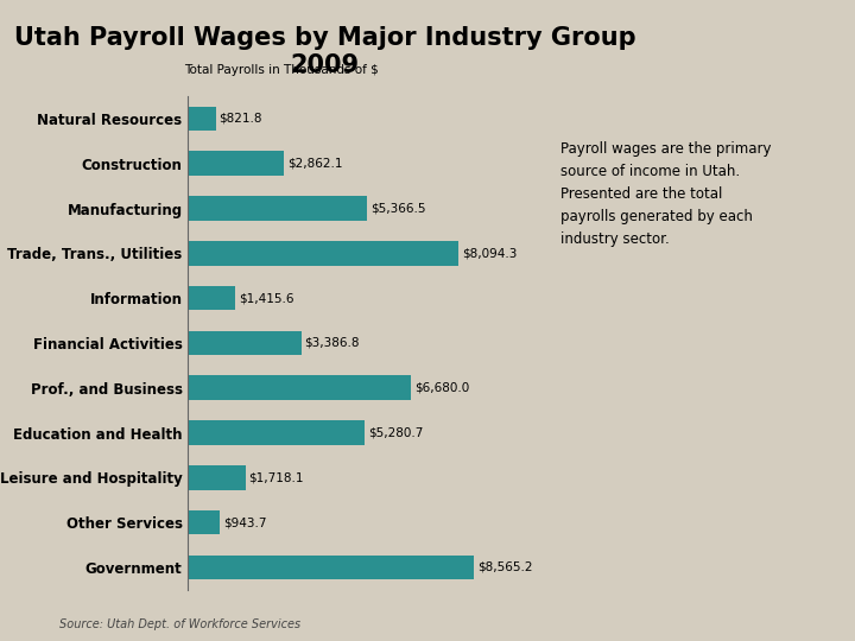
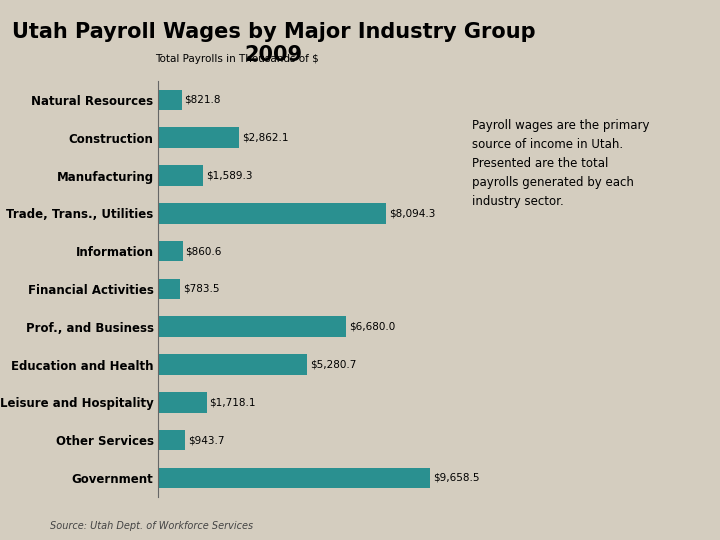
Manufacturing: $5,366.5 -> $1,589.3
Information: $1,415.6 -> $860.6
Financial Activities: $3,386.8 -> $783.5
Government: $8,565.2 -> $9,658.5
